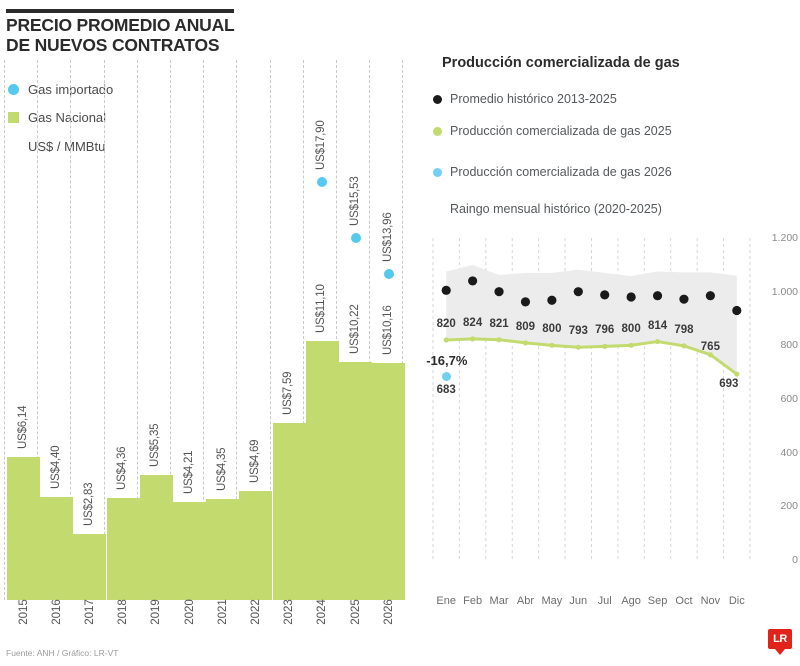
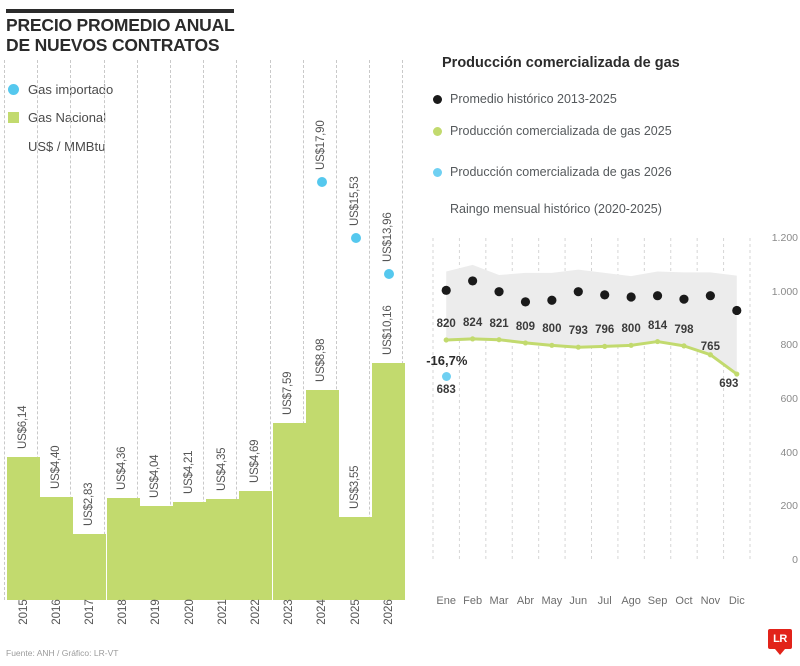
PRECIO PROMEDIO ANUAL DE NUEVOS CONTRATOS/Gas Nacional/2019: 5,35 -> 4,04
PRECIO PROMEDIO ANUAL DE NUEVOS CONTRATOS/Gas Nacional/2024: 11,10 -> 8,98
PRECIO PROMEDIO ANUAL DE NUEVOS CONTRATOS/Gas Nacional/2025: 10,22 -> 3,55
